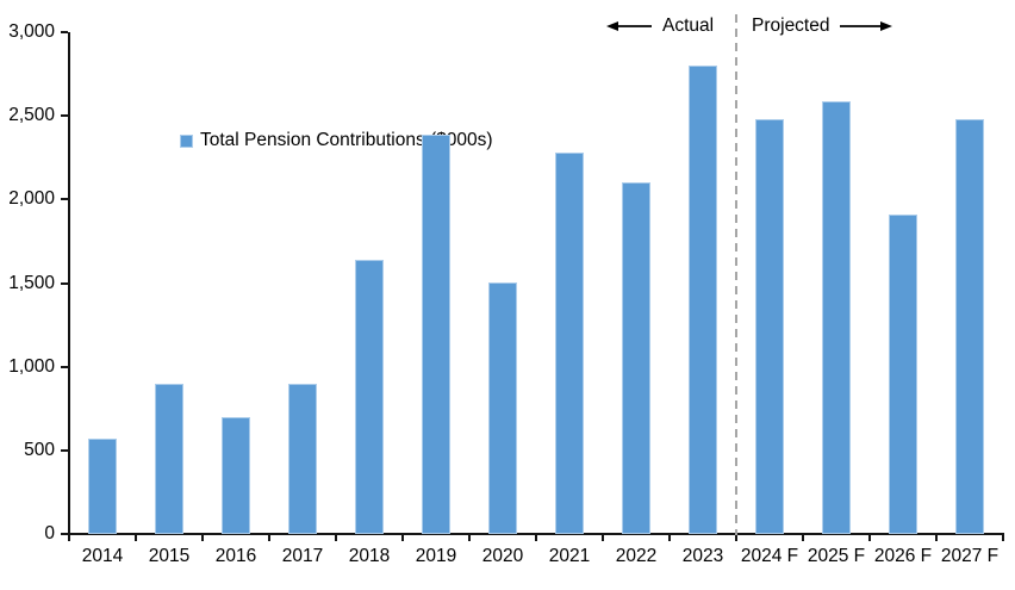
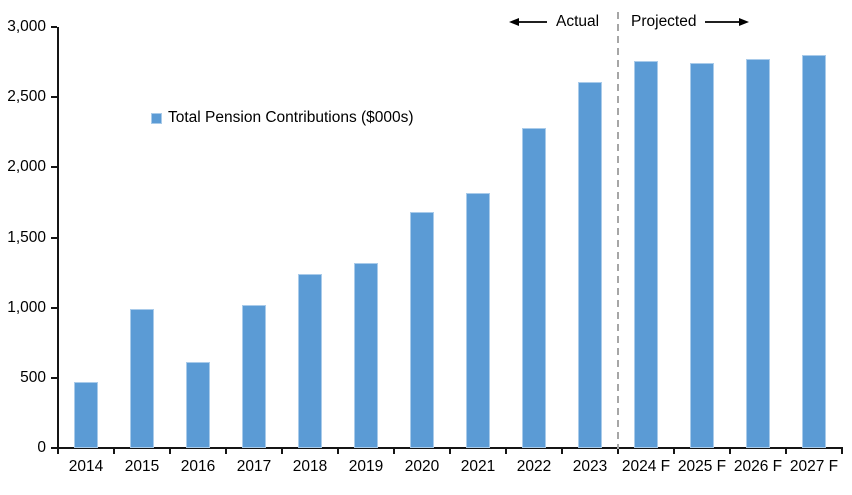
2014: 570 -> 470
2015: 900 -> 990
2016: 700 -> 610
2017: 900 -> 1020
2018: 1640 -> 1240
2019: 2390 -> 1320
2020: 1500 -> 1680
2021: 2280 -> 1820
2022: 2100 -> 2280
2023: 2800 -> 2610
2024 F: 2480 -> 2760
2025 F: 2590 -> 2740
2026 F: 1910 -> 2780
2027 F: 2480 -> 2800
